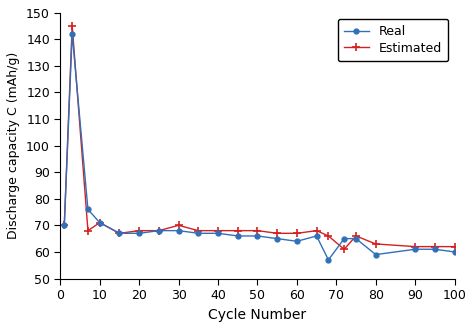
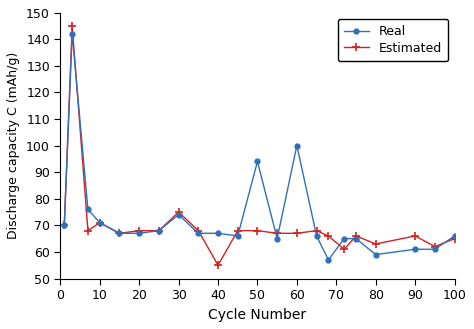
Real/30: 68 -> 74
Estimated/30: 70 -> 75
Estimated/40: 68 -> 55
Real/50: 66 -> 94
Real/60: 64 -> 100
Estimated/90: 62 -> 66
Real/100: 60 -> 66
Estimated/100: 62 -> 65
